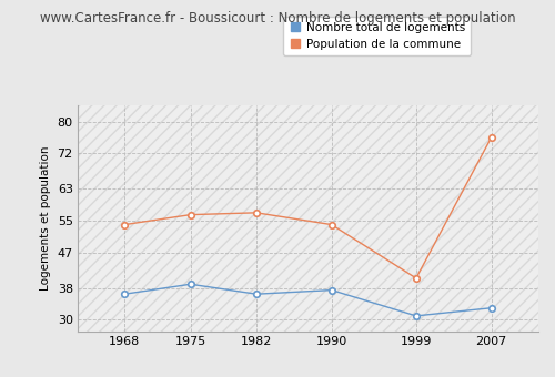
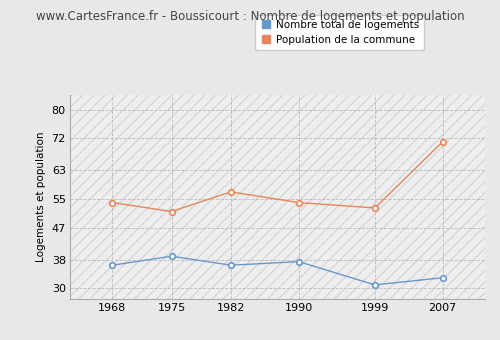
Population de la commune/1975: 56.5 -> 51.5
Population de la commune/1999: 40.5 -> 52.5
Population de la commune/2007: 76.0 -> 71.0
